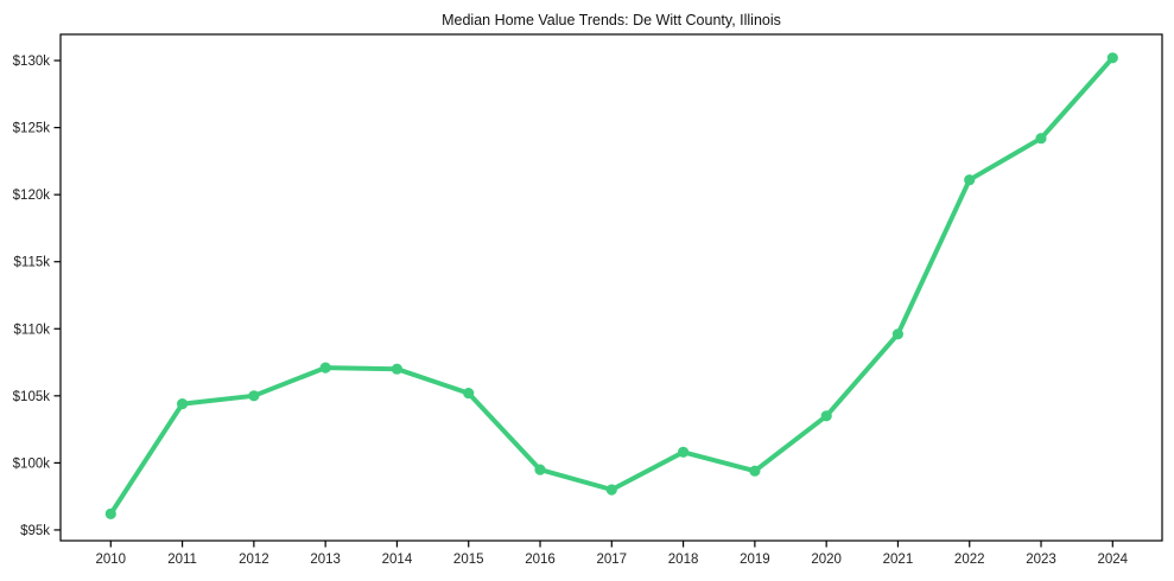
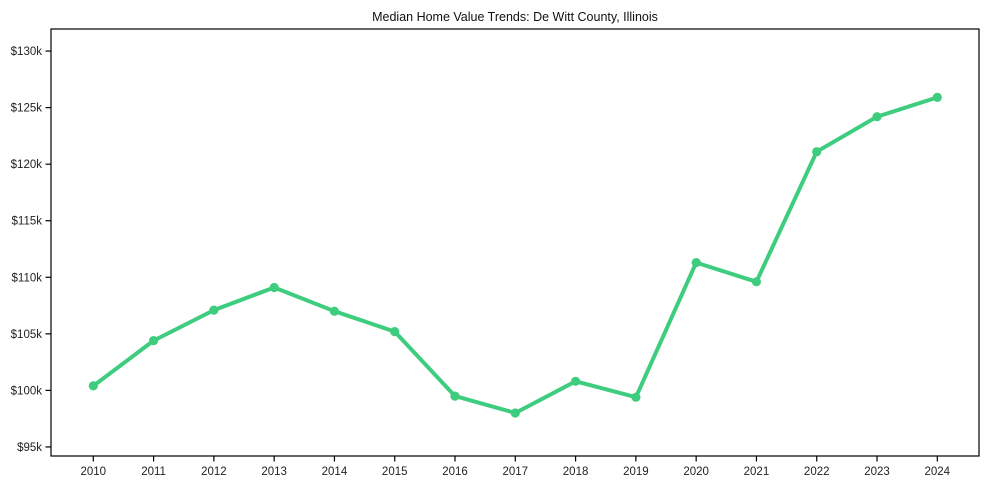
2010: $96.2k -> $100.4k
2012: $105.0k -> $107.1k
2013: $107.1k -> $109.1k
2020: $103.5k -> $111.3k
2024: $130.2k -> $125.9k
